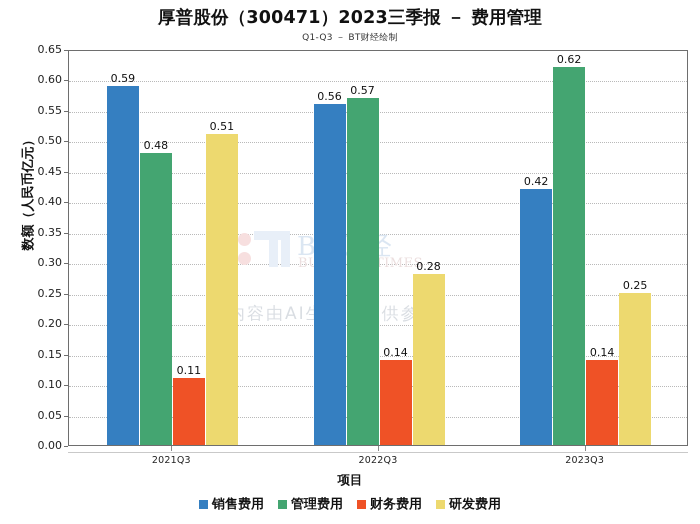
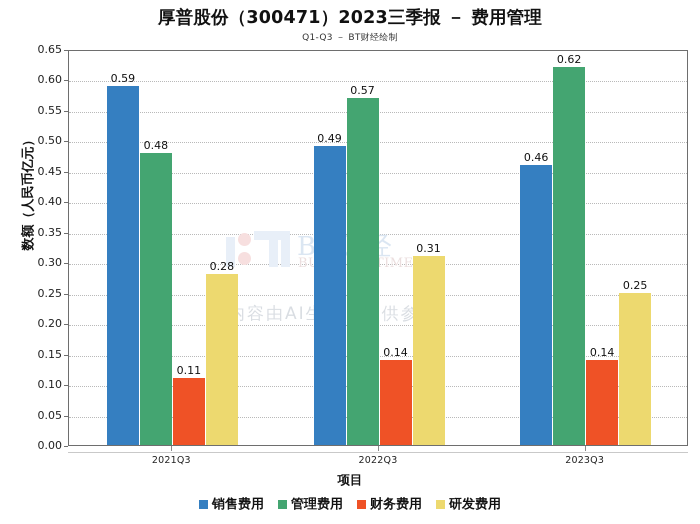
研发费用/2021Q3: 0.51 -> 0.28
销售费用/2022Q3: 0.56 -> 0.49
研发费用/2022Q3: 0.28 -> 0.31
销售费用/2023Q3: 0.42 -> 0.46
